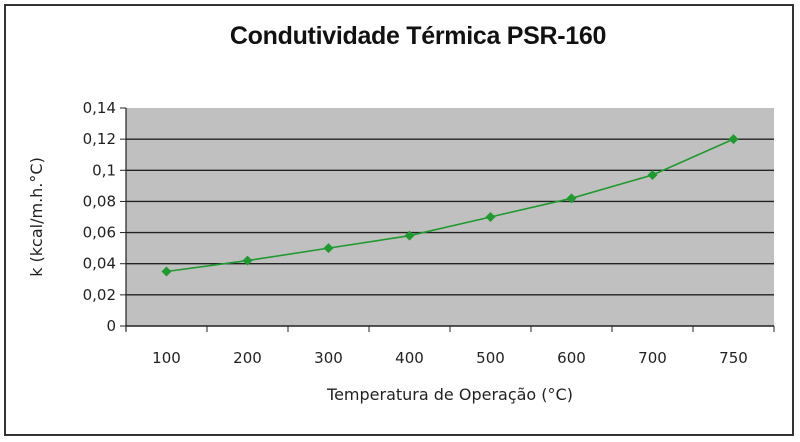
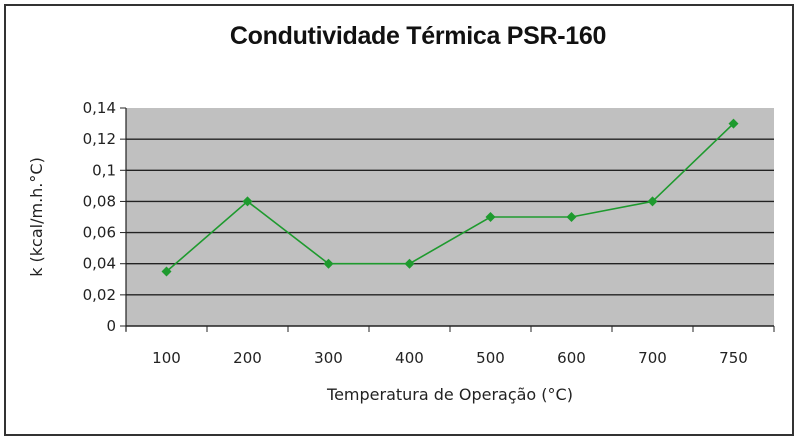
200: 0,04 -> 0,08
300: 0,05 -> 0,04
400: 0,06 -> 0,04
600: 0,08 -> 0,07
700: 0,10 -> 0,08
750: 0,12 -> 0,13
